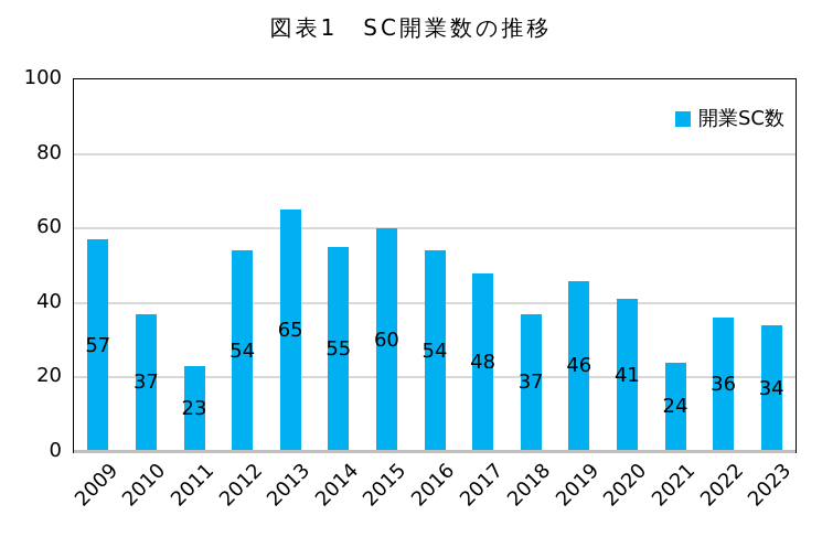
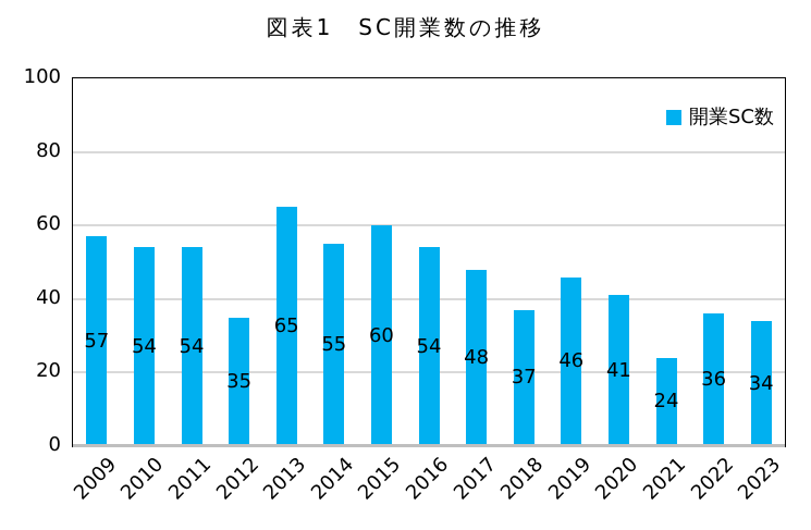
2010: 37 -> 54
2011: 23 -> 54
2012: 54 -> 35
